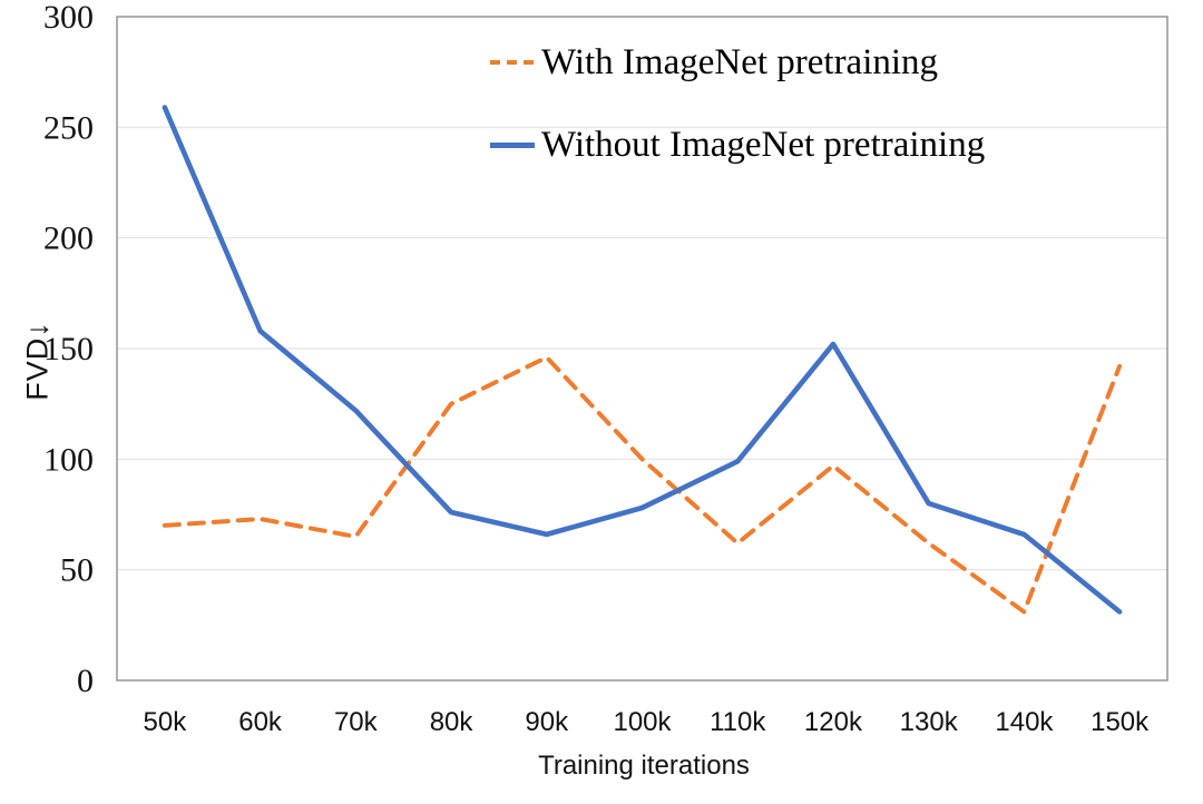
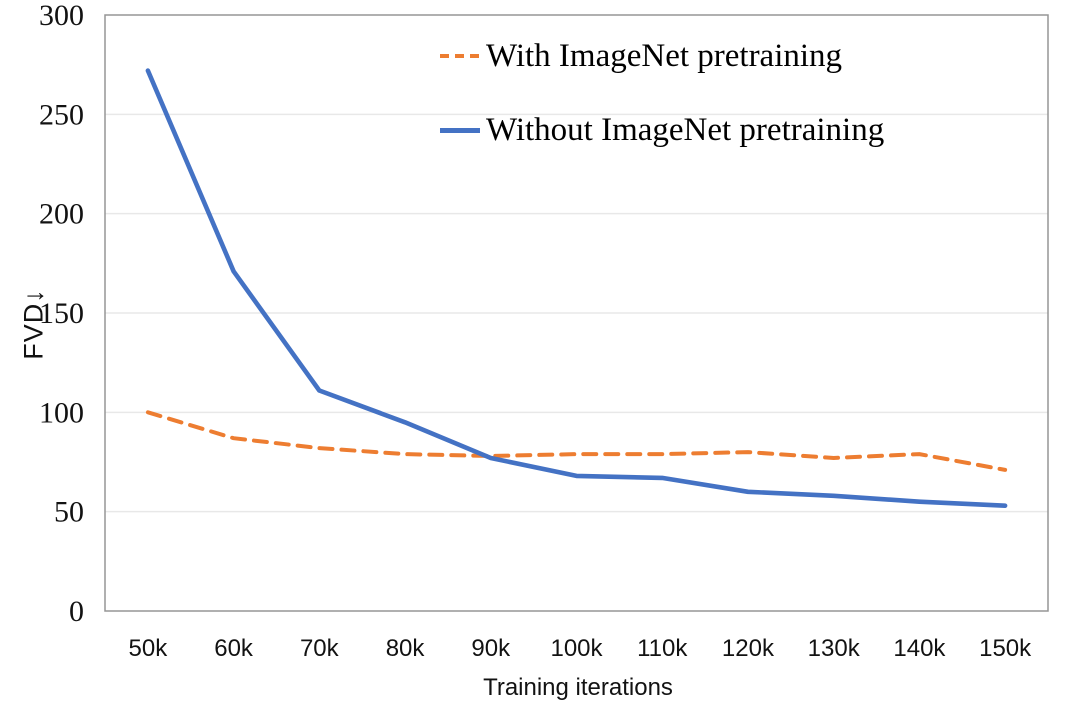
With ImageNet pretraining/50k: 70 -> 100
Without ImageNet pretraining/50k: 259 -> 272
With ImageNet pretraining/60k: 73 -> 87
Without ImageNet pretraining/60k: 158 -> 171
With ImageNet pretraining/70k: 65 -> 82
Without ImageNet pretraining/70k: 122 -> 111
With ImageNet pretraining/80k: 125 -> 79
Without ImageNet pretraining/80k: 76 -> 95
With ImageNet pretraining/90k: 146 -> 78
Without ImageNet pretraining/90k: 66 -> 77
With ImageNet pretraining/100k: 100 -> 79
Without ImageNet pretraining/100k: 78 -> 68
With ImageNet pretraining/110k: 62 -> 79
Without ImageNet pretraining/110k: 99 -> 67
With ImageNet pretraining/120k: 97 -> 80
Without ImageNet pretraining/120k: 152 -> 60
With ImageNet pretraining/130k: 62 -> 77
Without ImageNet pretraining/130k: 80 -> 58
With ImageNet pretraining/140k: 31 -> 79
Without ImageNet pretraining/140k: 66 -> 55
With ImageNet pretraining/150k: 142 -> 71
Without ImageNet pretraining/150k: 31 -> 53
